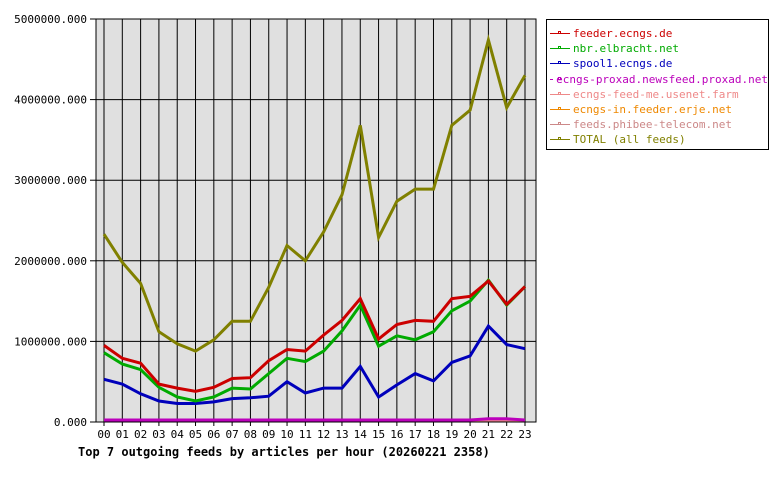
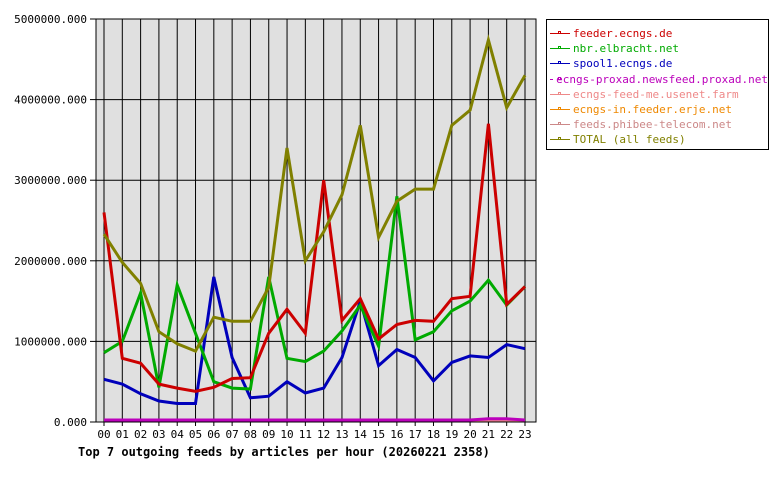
feeder.ecngs.de/00: 1000000 -> 2600000
nbr.elbracht.net/01: 700000 -> 1000000
nbr.elbracht.net/02: 600000 -> 1600000
nbr.elbracht.net/04: 300000 -> 1700000
nbr.elbracht.net/05: 300000 -> 1100000
nbr.elbracht.net/06: 300000 -> 500000
spool1.ecngs.de/06: 200000 -> 1800000
TOTAL (all feeds)/06: 1000000 -> 1300000
spool1.ecngs.de/07: 300000 -> 800000
feeder.ecngs.de/09: 800000 -> 1100000
nbr.elbracht.net/09: 600000 -> 1800000
feeder.ecngs.de/10: 900000 -> 1400000
TOTAL (all feeds)/10: 2200000 -> 3400000
feeder.ecngs.de/11: 900000 -> 1100000
feeder.ecngs.de/12: 1100000 -> 3000000
spool1.ecngs.de/13: 400000 -> 800000
spool1.ecngs.de/14: 700000 -> 1500000
spool1.ecngs.de/15: 300000 -> 700000
nbr.elbracht.net/16: 1100000 -> 2800000
spool1.ecngs.de/16: 500000 -> 900000
spool1.ecngs.de/17: 600000 -> 800000
feeder.ecngs.de/21: 1800000 -> 3700000
spool1.ecngs.de/21: 1200000 -> 800000
